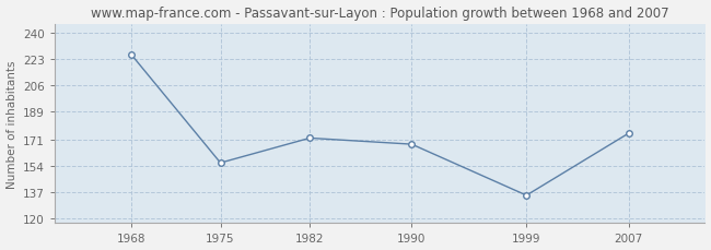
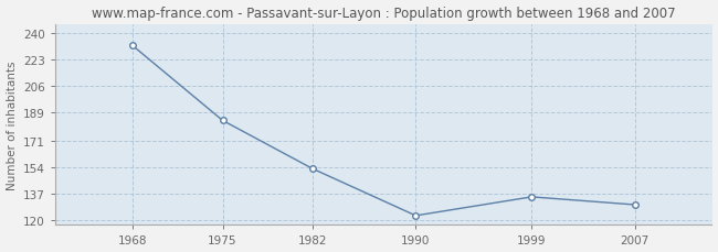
1968: 226 -> 232
1975: 156 -> 184
1982: 172 -> 153
1990: 168 -> 123
2007: 175 -> 130
